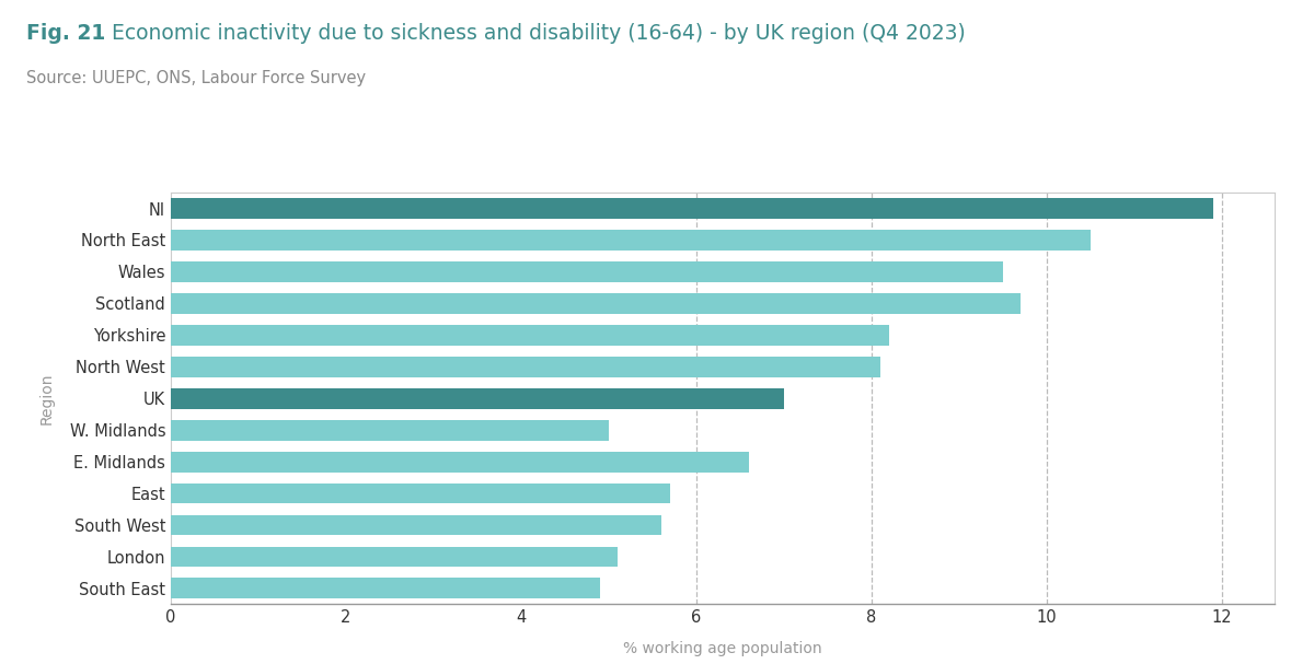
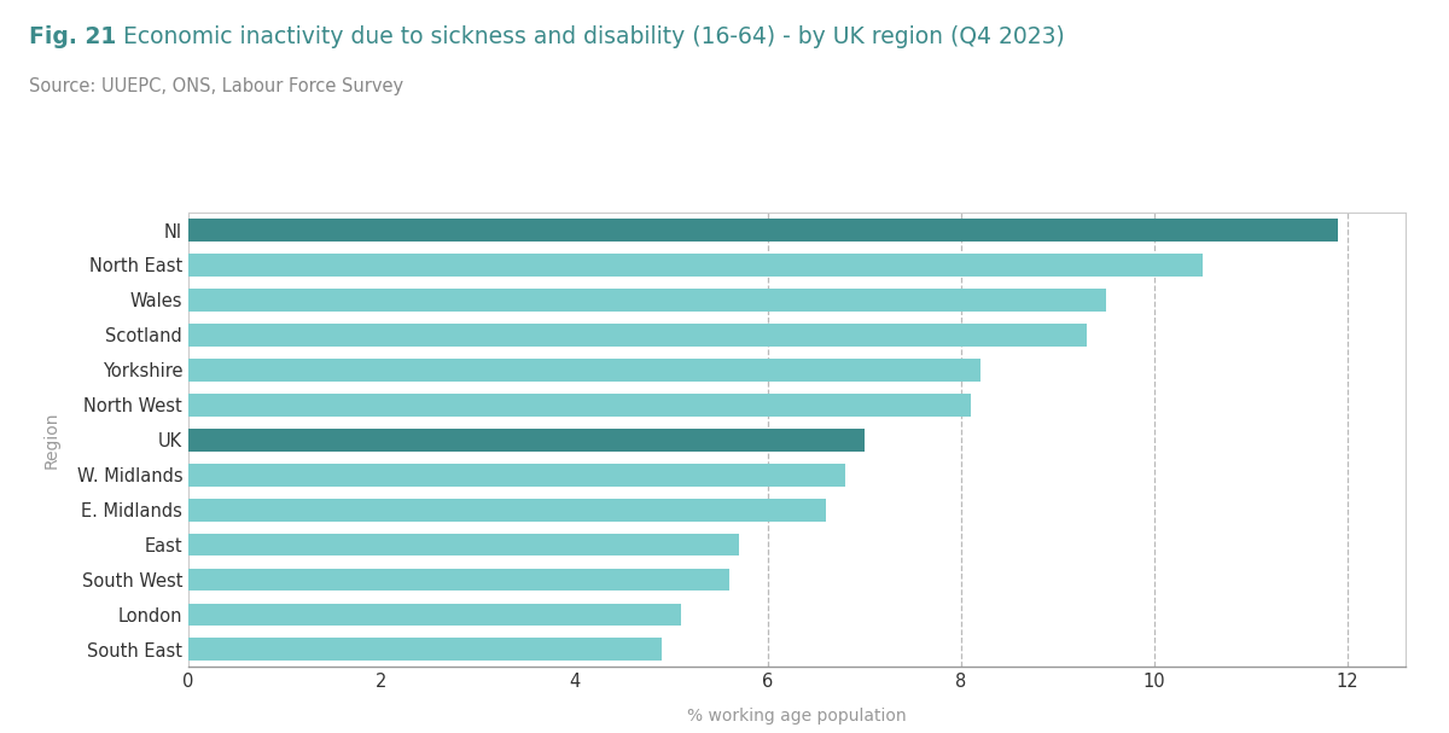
Scotland: 9.7 -> 9.3
W. Midlands: 5.0 -> 6.8
